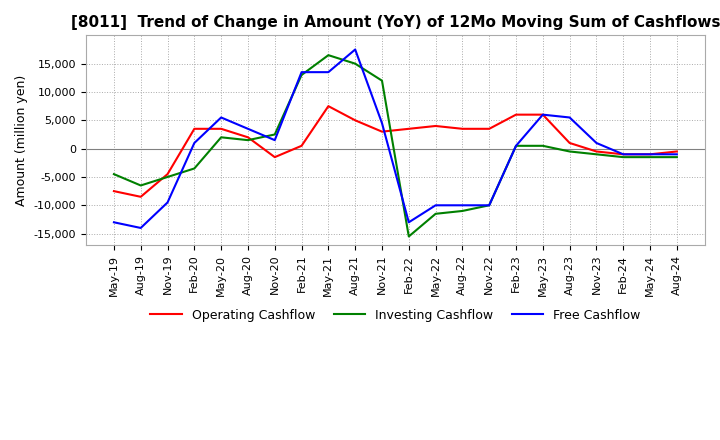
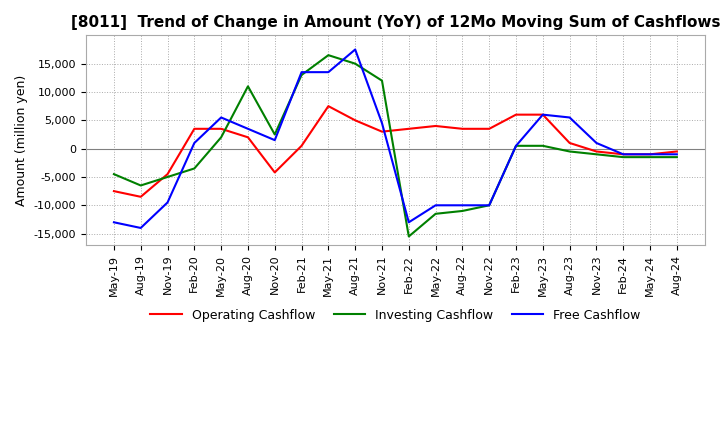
Investing Cashflow/Aug-20: 1,500 -> 11,000
Operating Cashflow/Nov-20: -1,500 -> -4,200
